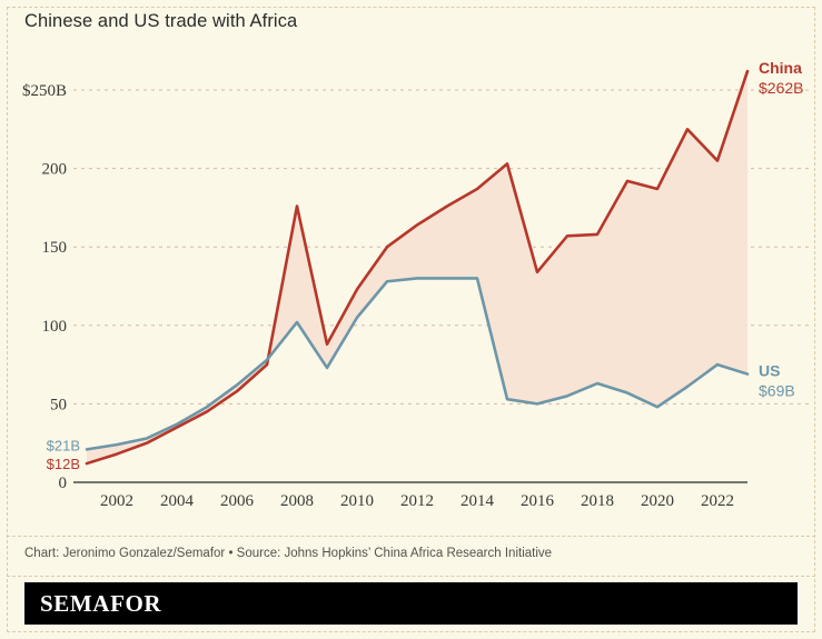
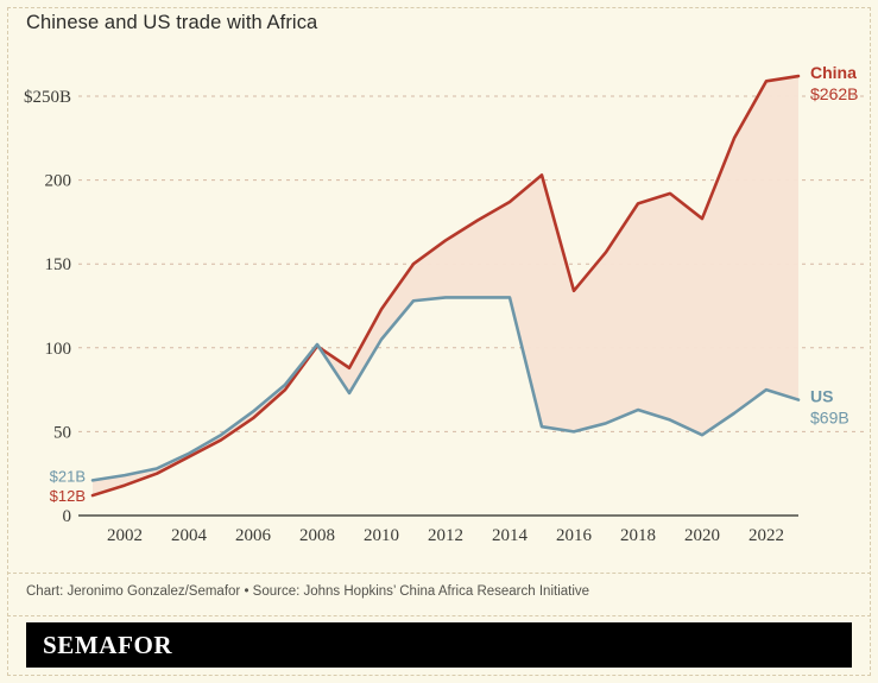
China/2008: $176B -> $101B
China/2018: $158B -> $186B
China/2020: $187B -> $177B
China/2022: $205B -> $259B
